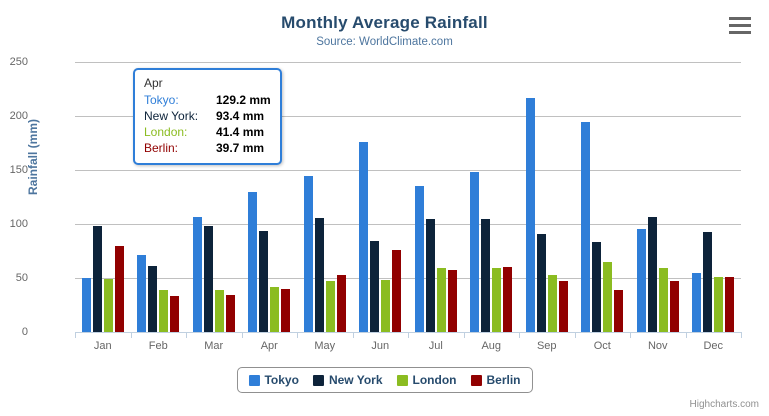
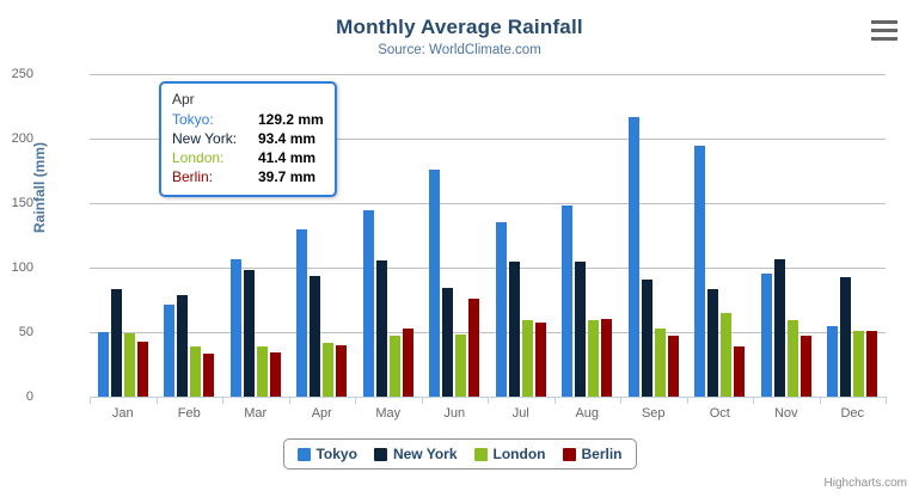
New York/Jan: 98 -> 84
Berlin/Jan: 80 -> 42
New York/Feb: 61 -> 79
